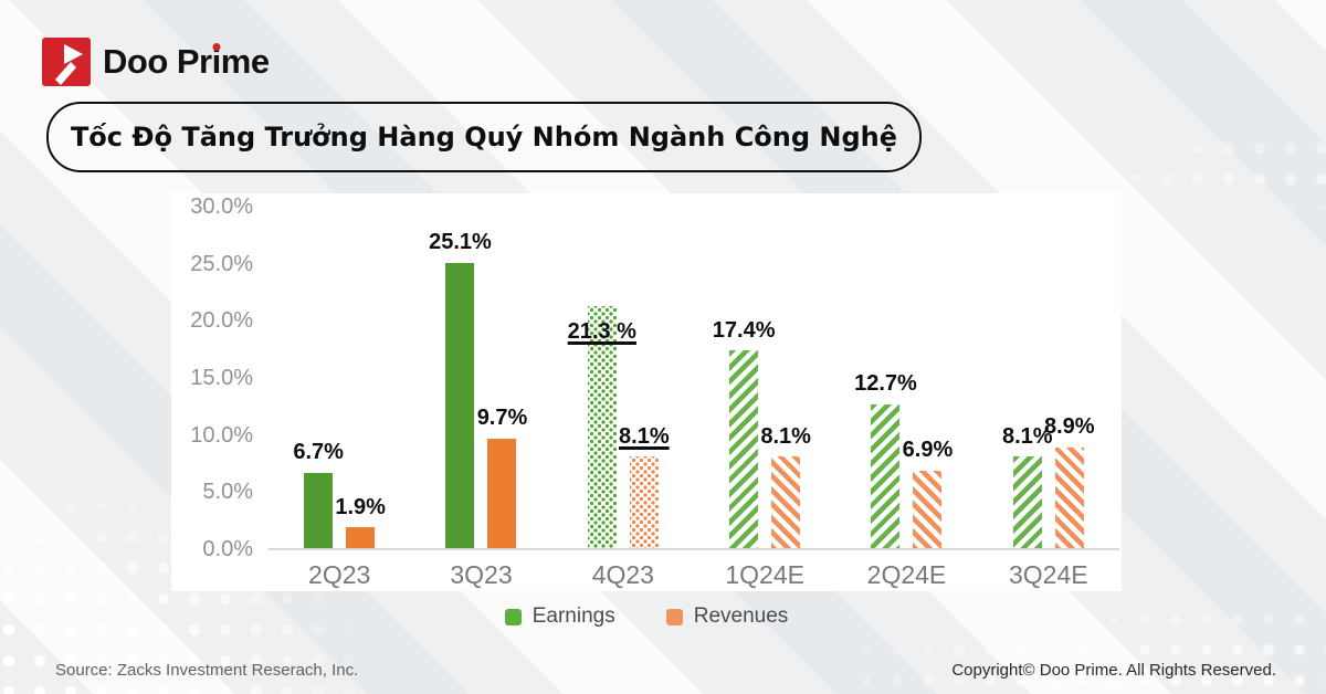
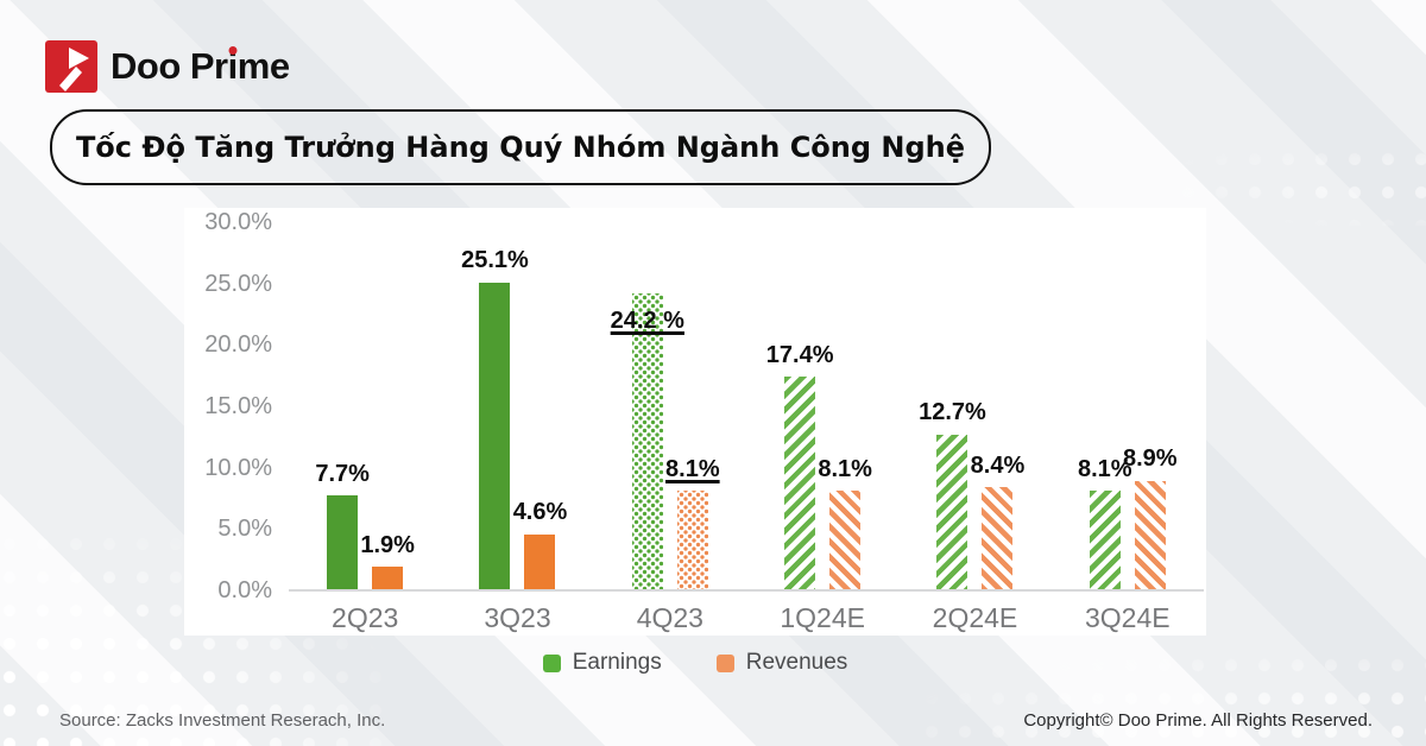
Earnings/2Q23: 6.7% -> 7.7%
Revenues/3Q23: 9.7% -> 4.6%
Earnings/4Q23: 21.3 -> 24.2
Revenues/2Q24E: 6.9% -> 8.4%
